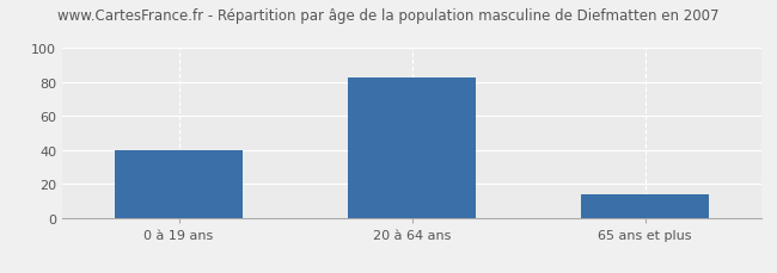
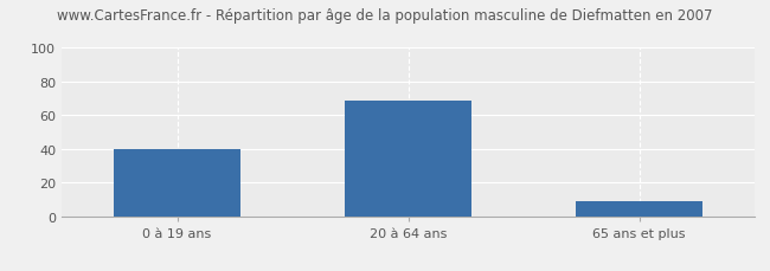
20 à 64 ans: 83 -> 69
65 ans et plus: 14 -> 9
